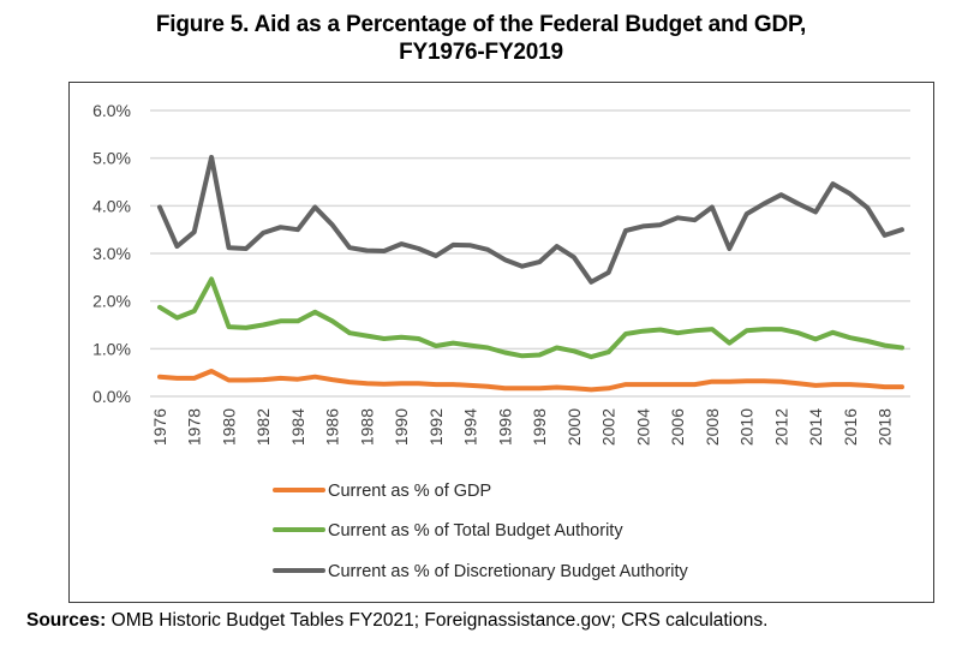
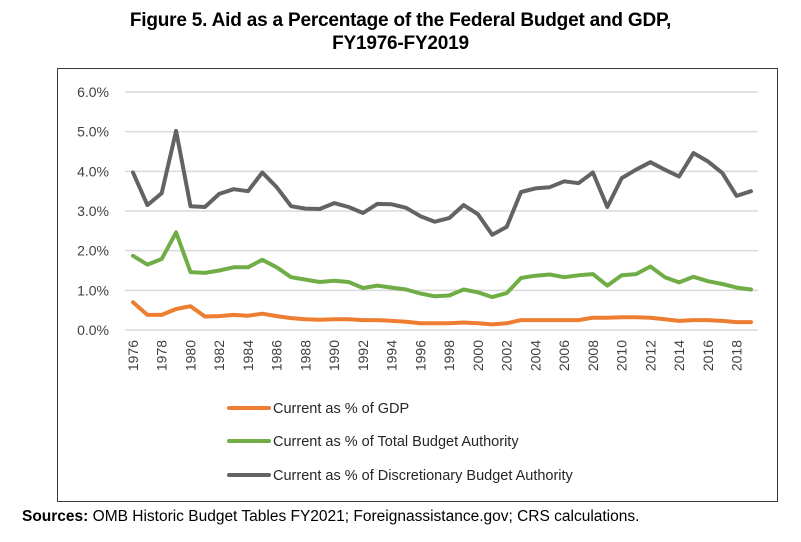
Current as % of GDP/1976: 0.4% -> 0.7%
Current as % of GDP/1980: 0.3% -> 0.6%
Current as % of Total Budget Authority/2012: 1.4% -> 1.6%
